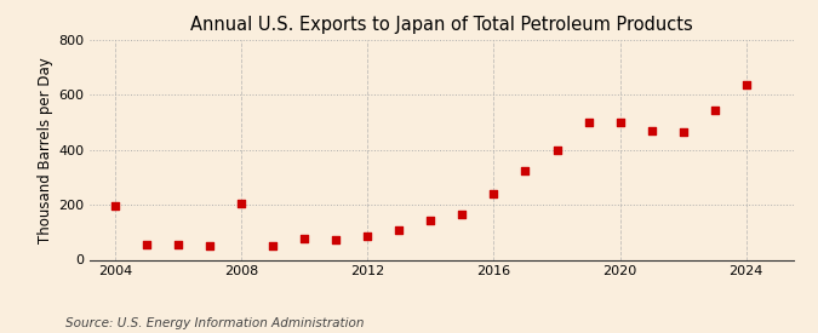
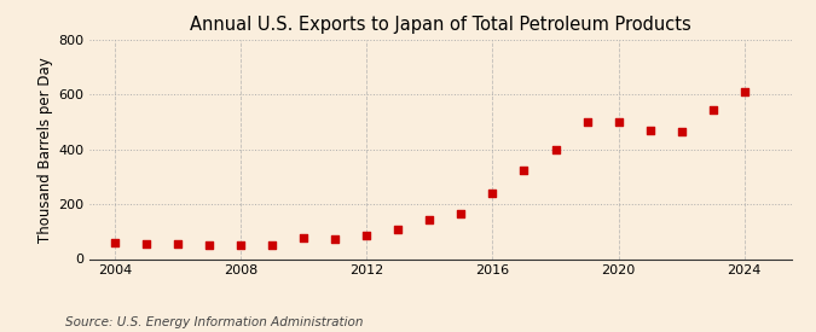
2004: 195 -> 58
2008: 205 -> 52
2024: 635 -> 610
